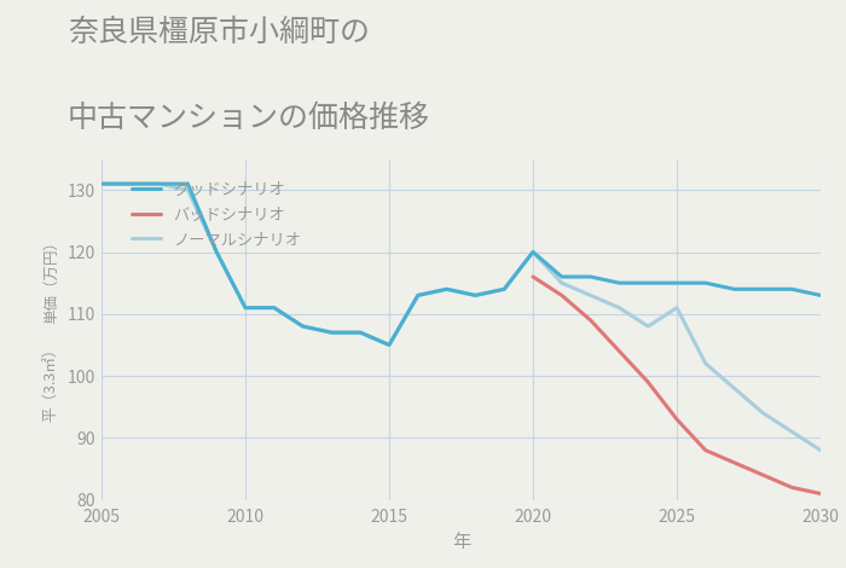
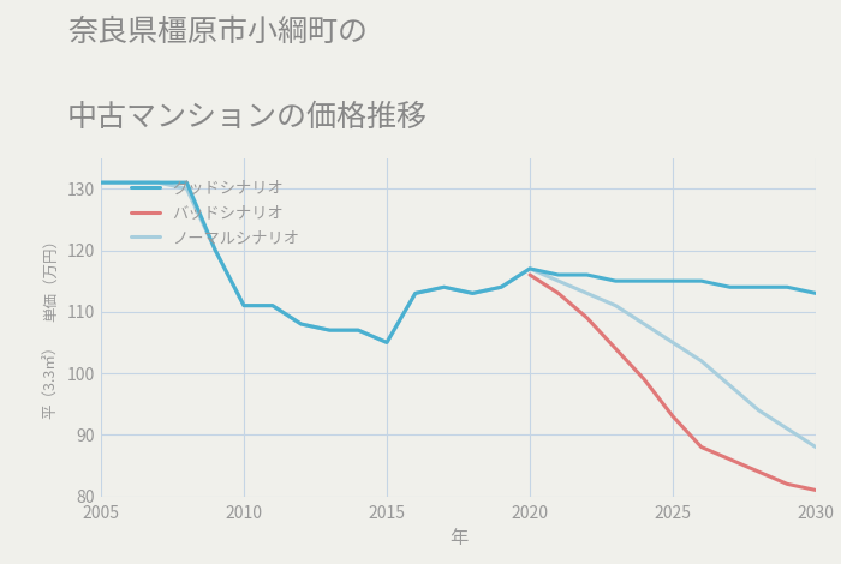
グッドシナリオ/2020: 120 -> 117
ノーマルシナリオ/2020: 120 -> 117
ノーマルシナリオ/2025: 111 -> 105
